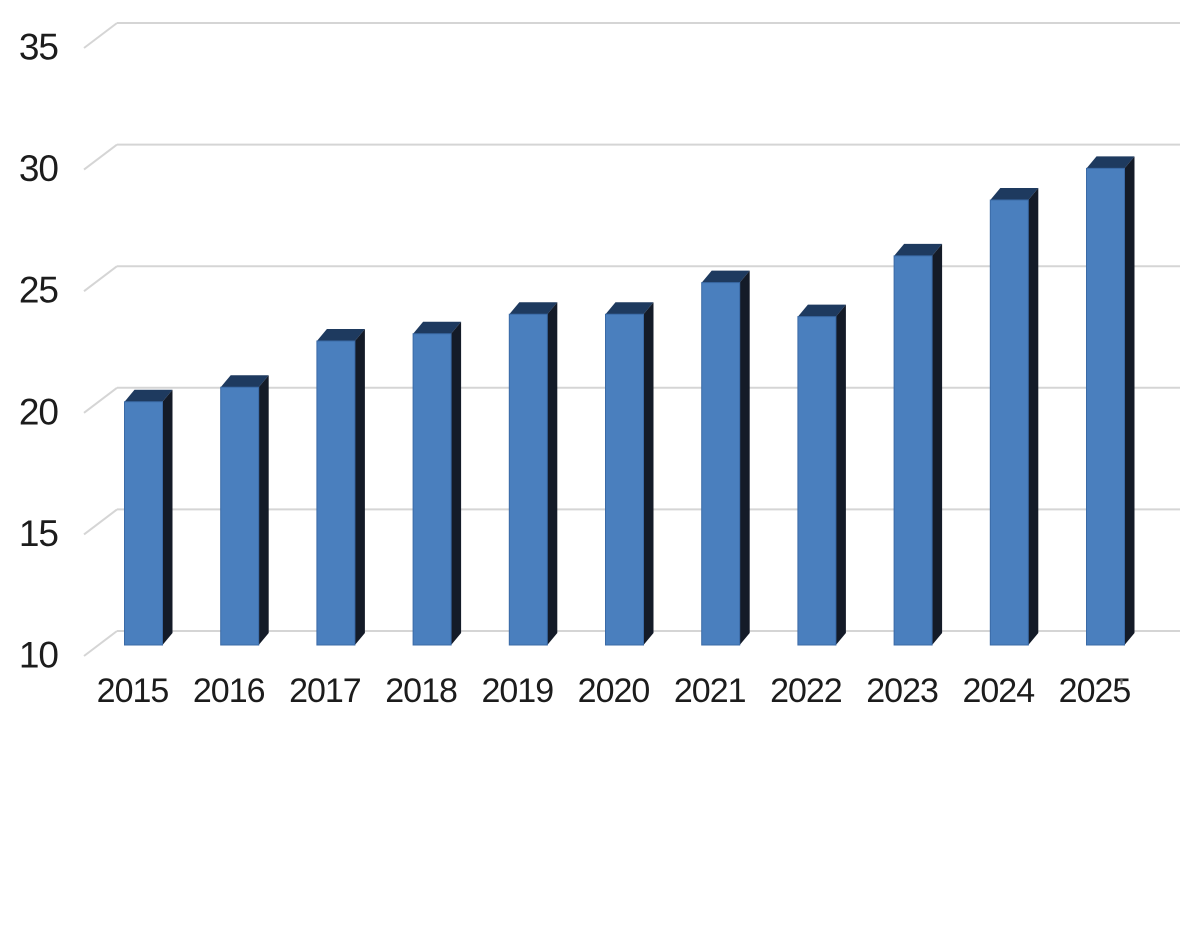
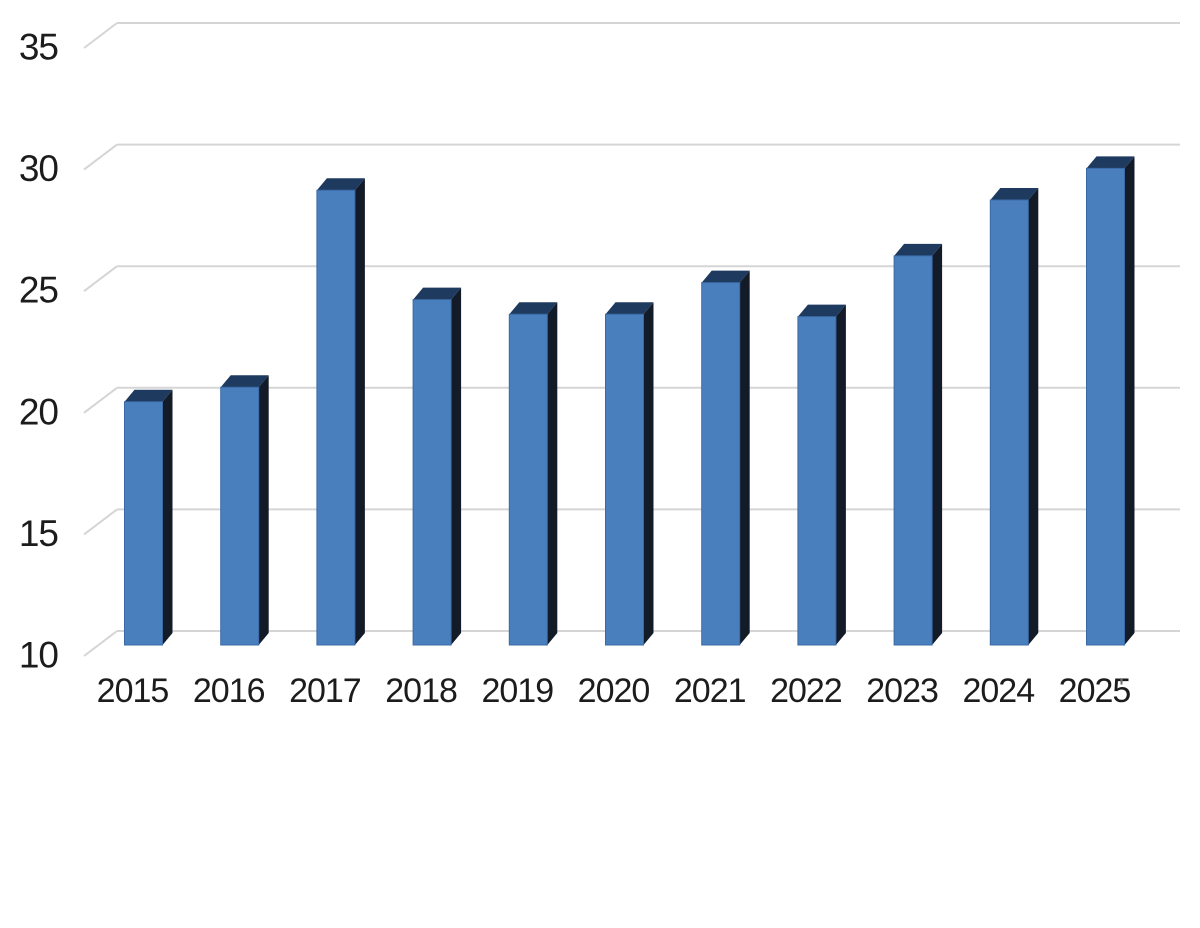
2017: 22.5 -> 28.7
2018: 22.8 -> 24.2
